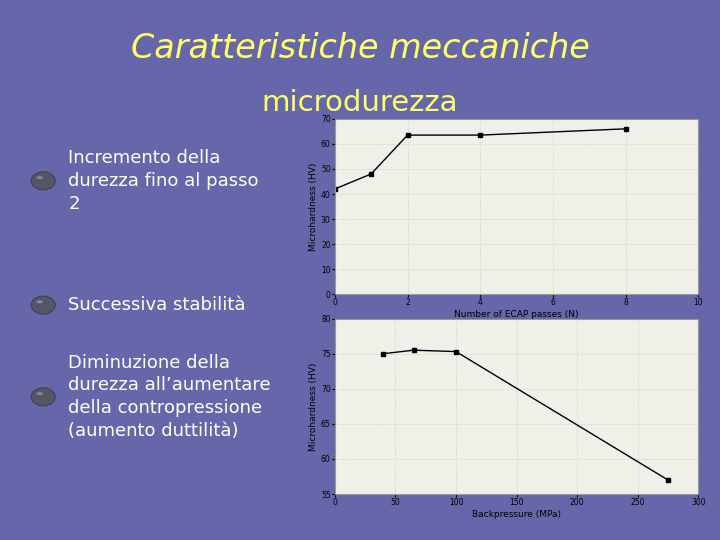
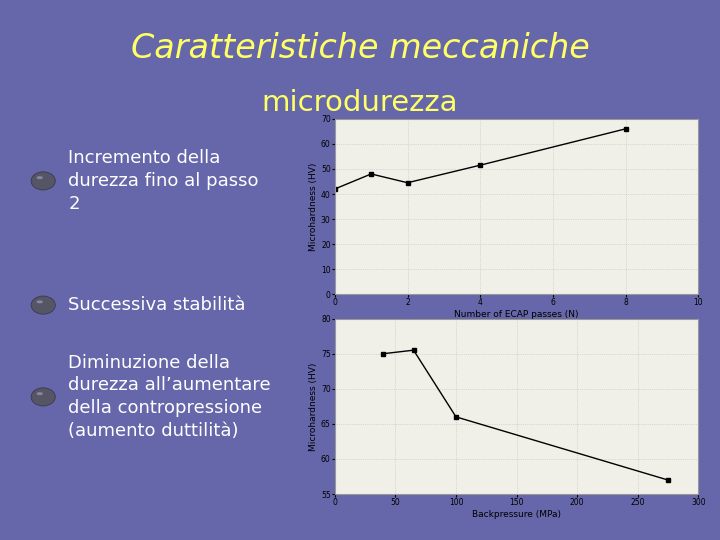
2: 63.5 -> 44.5
4: 63.5 -> 51.5
100: 75.3 -> 66.0
